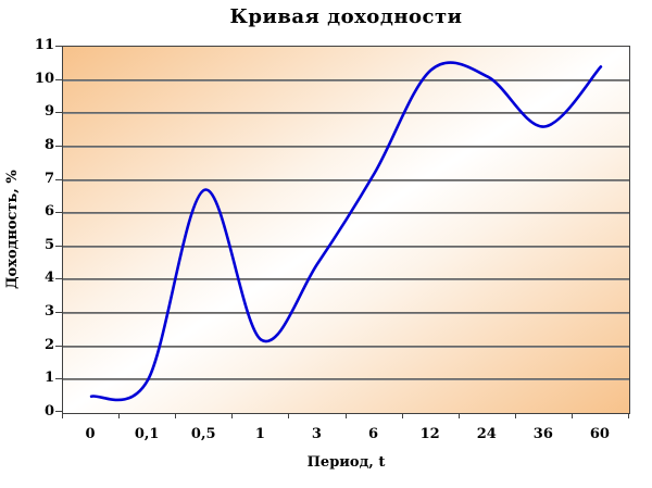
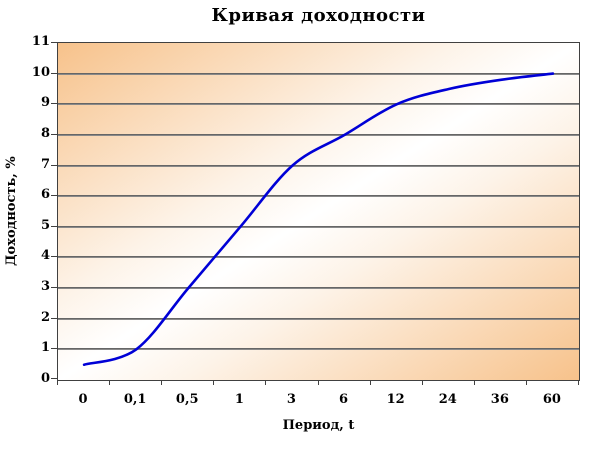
0,5: 6.7 -> 3.0
1: 2.2 -> 5.0
3: 4.5 -> 7.0
6: 7.2 -> 8.0
12: 10.3 -> 9.0
24: 10.1 -> 9.5
36: 8.6 -> 9.8
60: 10.4 -> 10.0
